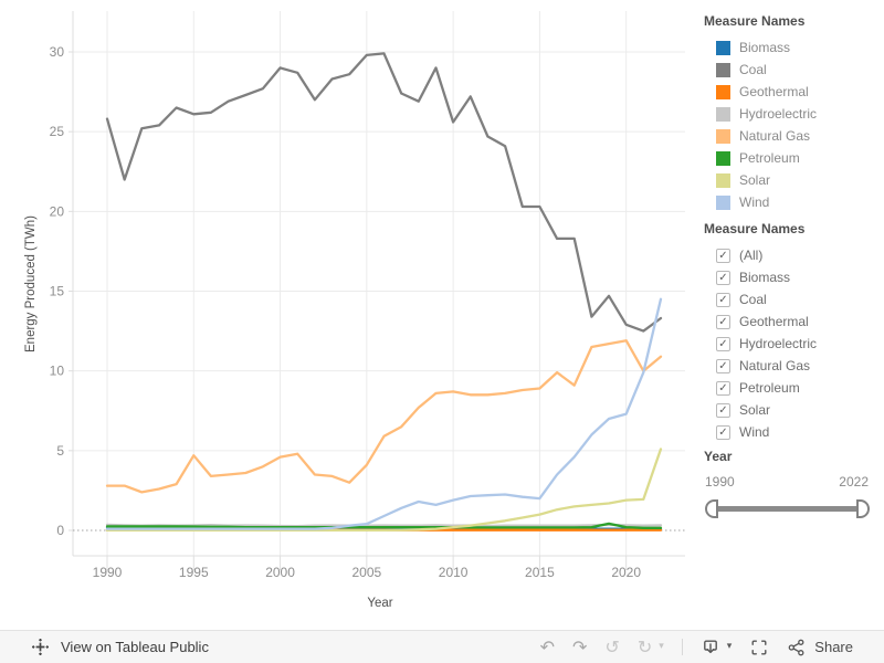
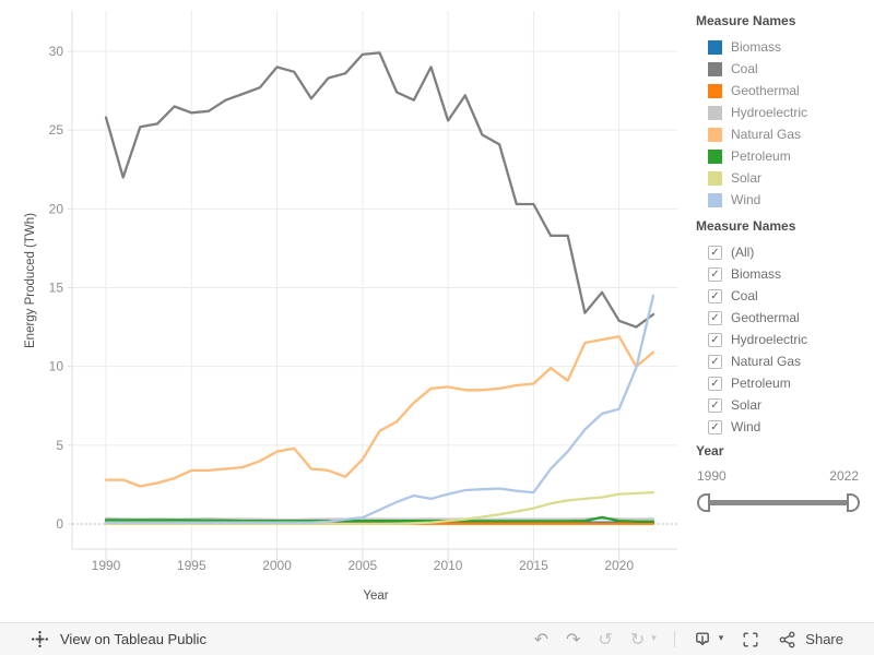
Natural Gas/1995: 4.7 -> 3.4
Solar/2022: 5.1 -> 2.0
